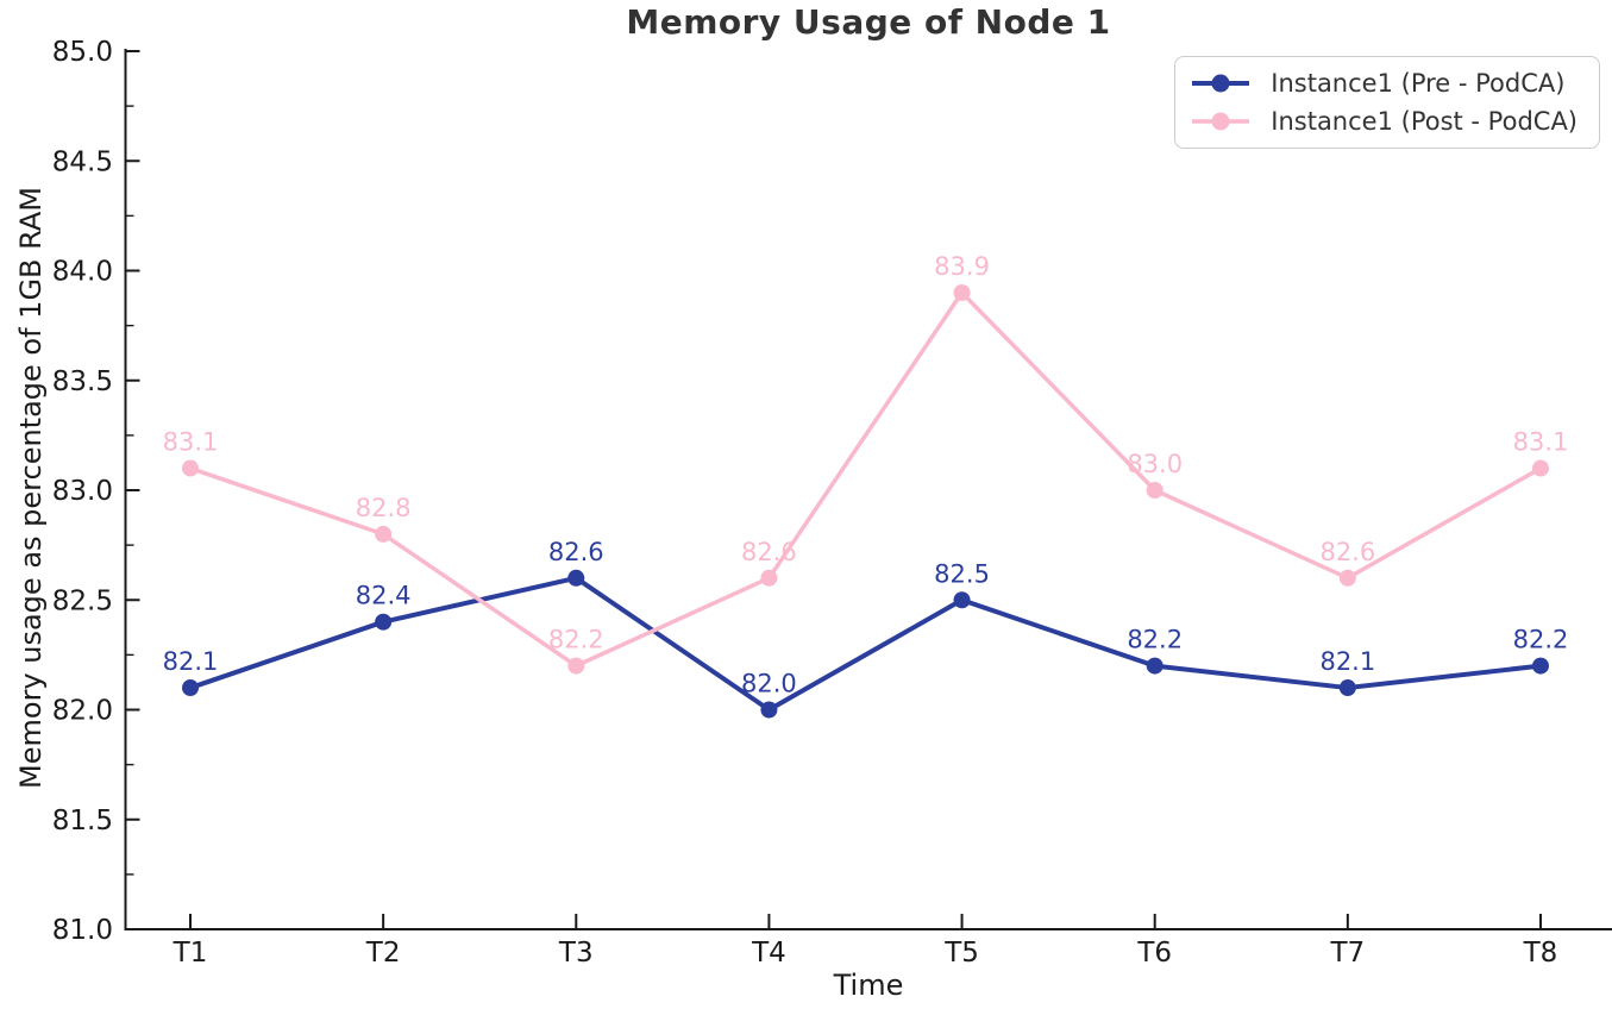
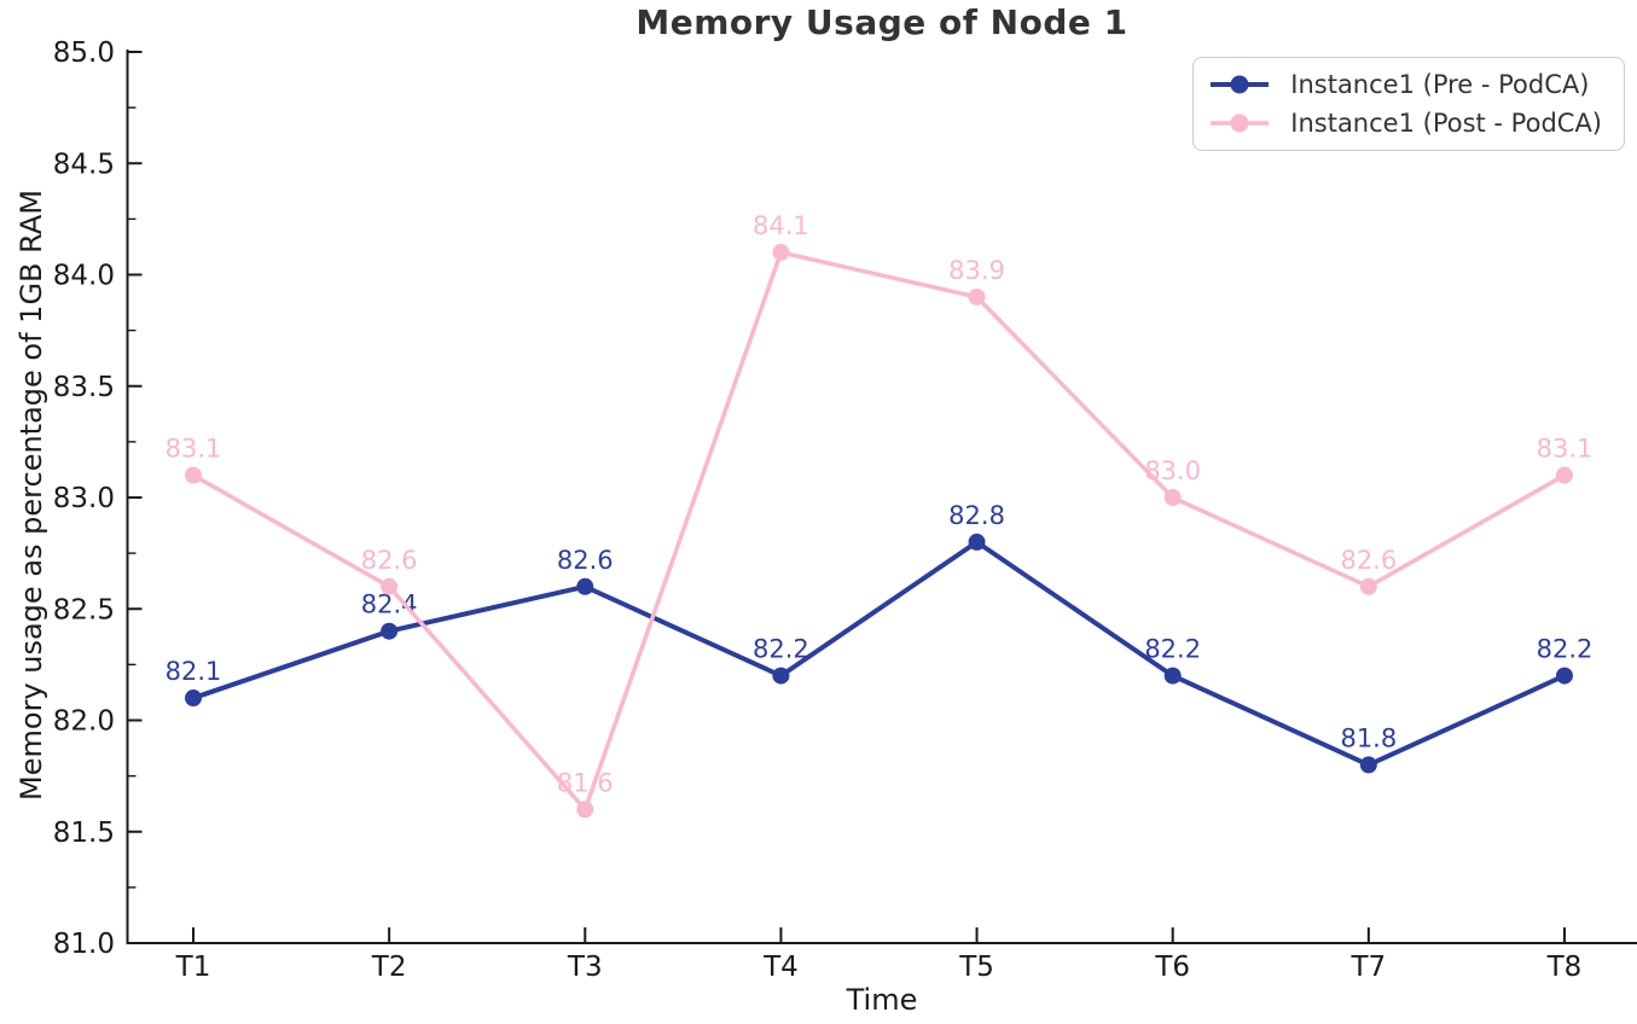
Instance1 (Post - PodCA)/T2: 82.8 -> 82.6
Instance1 (Post - PodCA)/T3: 82.2 -> 81.6
Instance1 (Pre - PodCA)/T4: 82.0 -> 82.2
Instance1 (Post - PodCA)/T4: 82.6 -> 84.1
Instance1 (Pre - PodCA)/T5: 82.5 -> 82.8
Instance1 (Pre - PodCA)/T7: 82.1 -> 81.8
